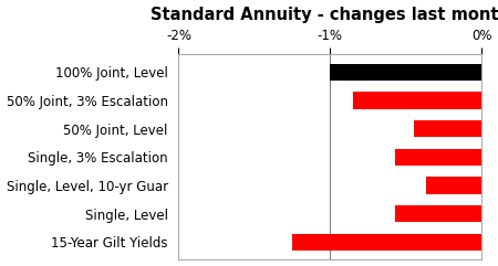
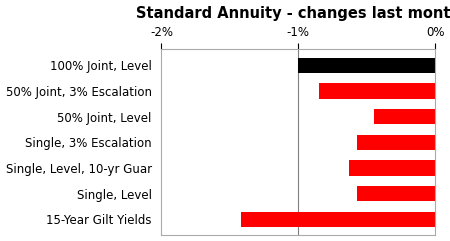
Single, Level, 10-yr Guar: -0.37% -> -0.63%
15-Year Gilt Yields: -1.25% -> -1.42%
